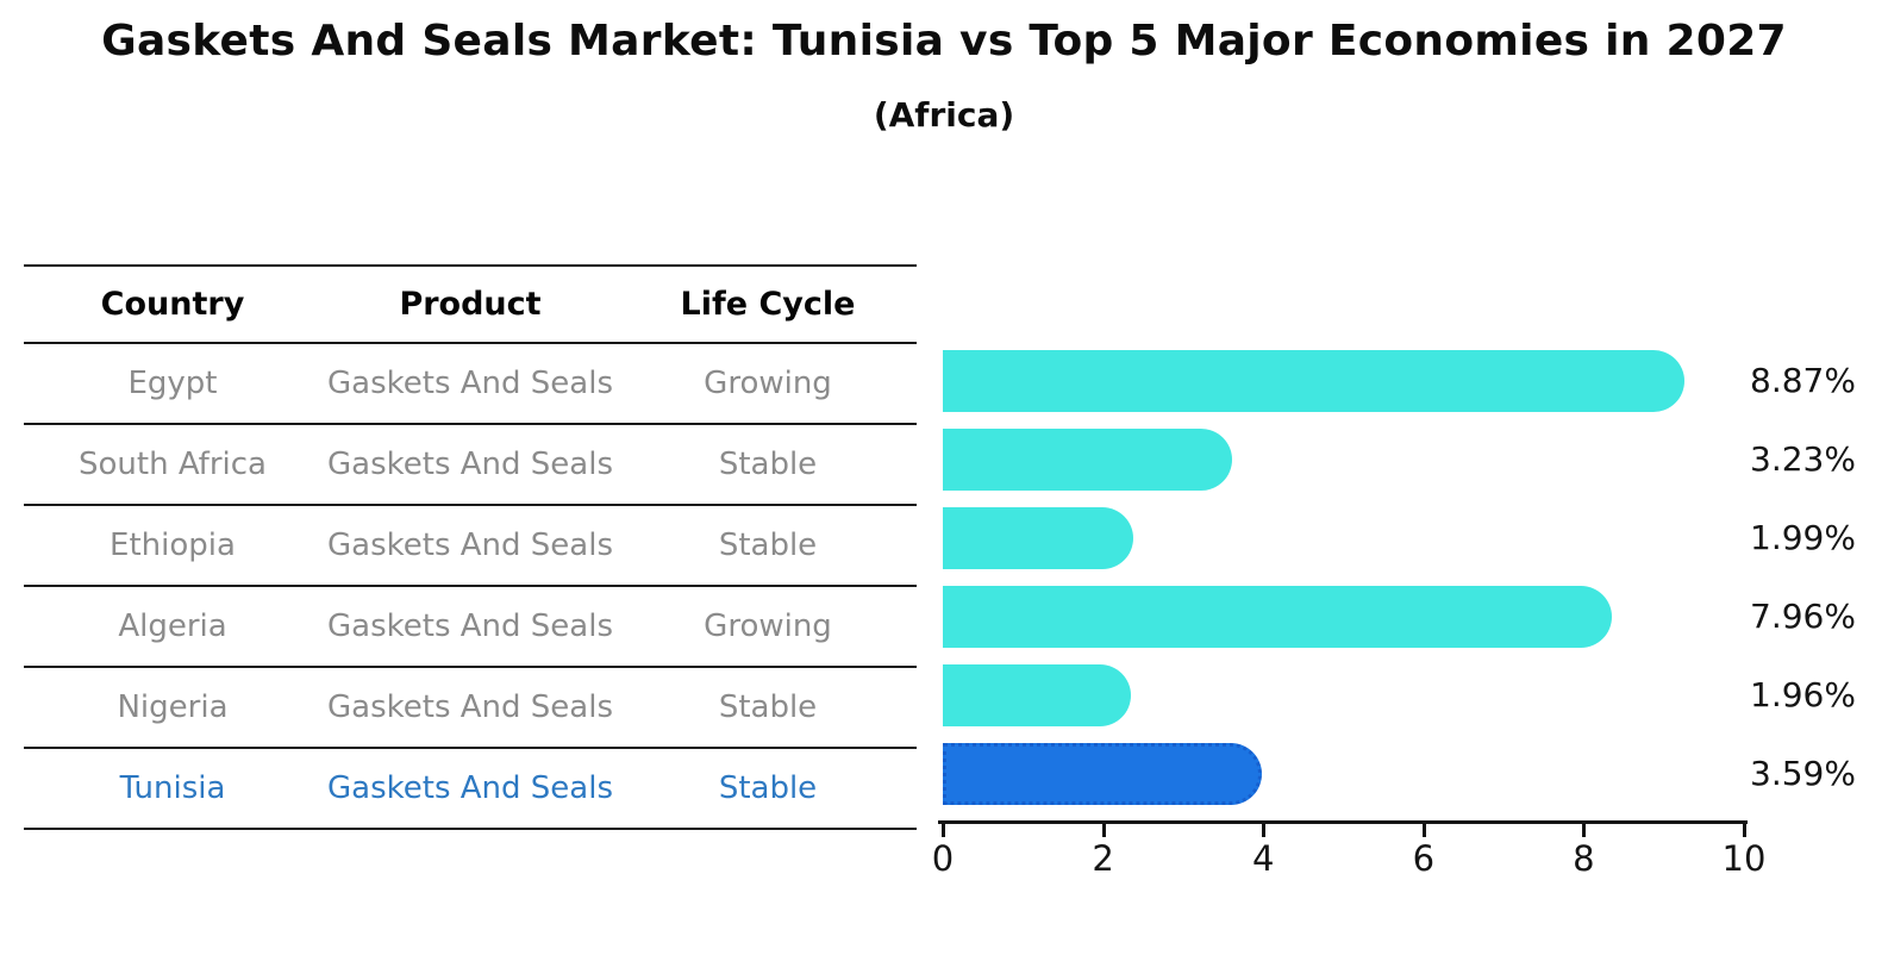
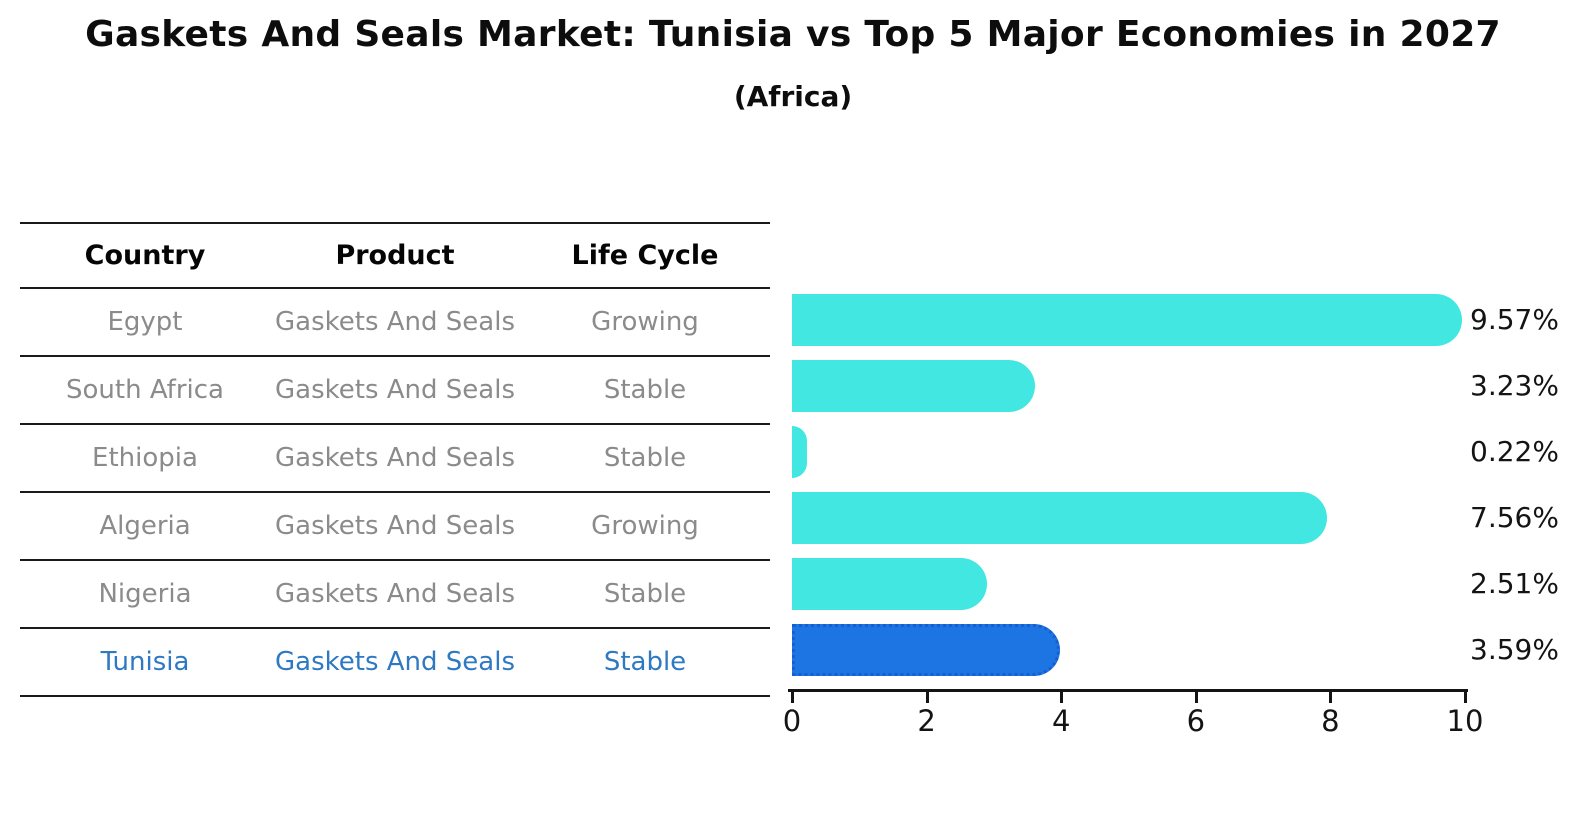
Egypt: 8.87% -> 9.57%
Ethiopia: 1.99% -> 0.22%
Algeria: 7.96% -> 7.56%
Nigeria: 1.96% -> 2.51%
